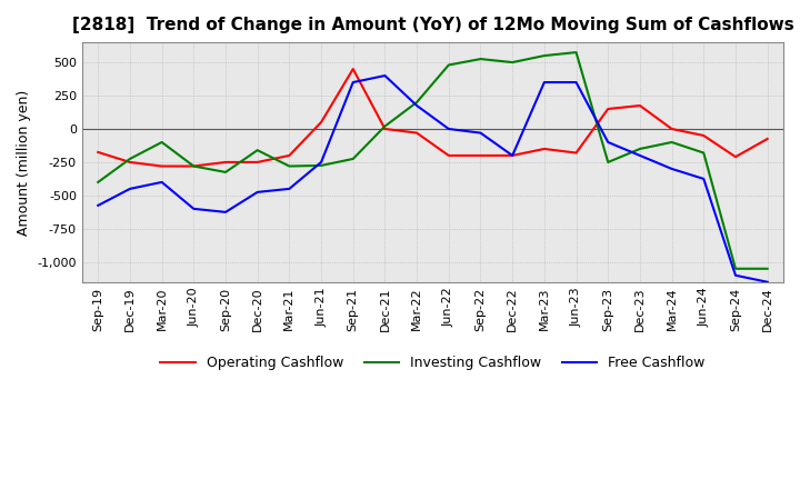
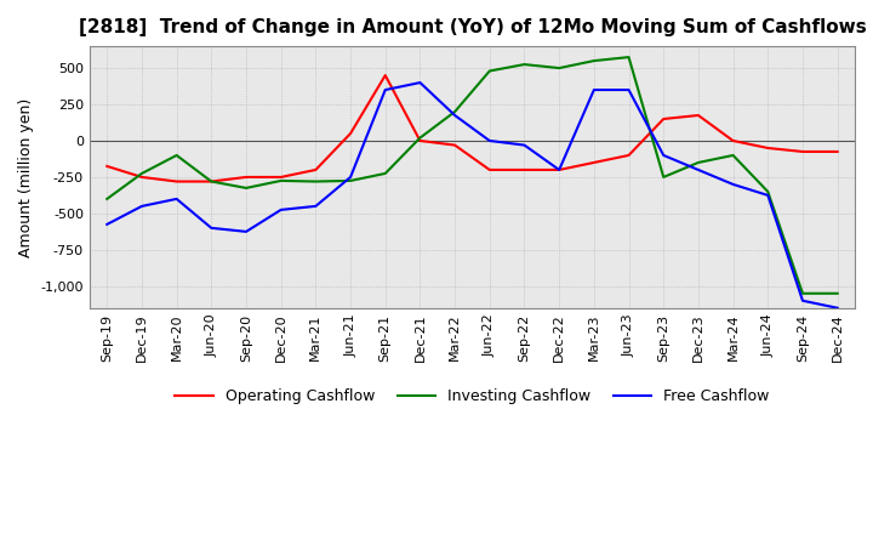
Investing Cashflow/Dec-20: -160 -> -280
Operating Cashflow/Jun-23: -180 -> -100
Investing Cashflow/Jun-24: -180 -> -350
Operating Cashflow/Sep-24: -210 -> -80
